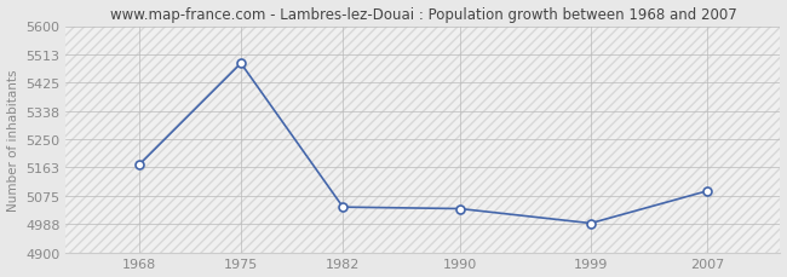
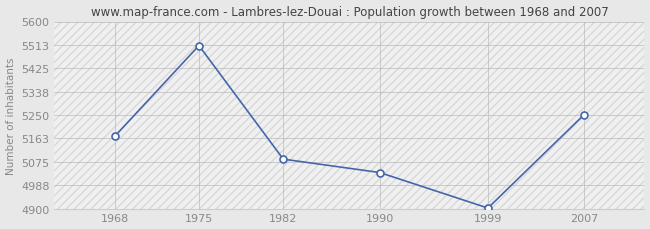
1975: 5485 -> 5510
1982: 5040 -> 5085
1999: 4990 -> 4902
2007: 5090 -> 5252
